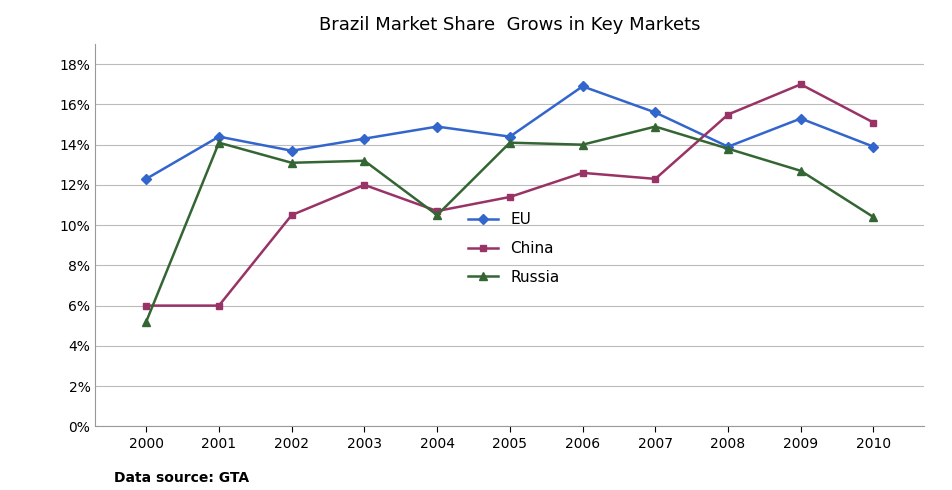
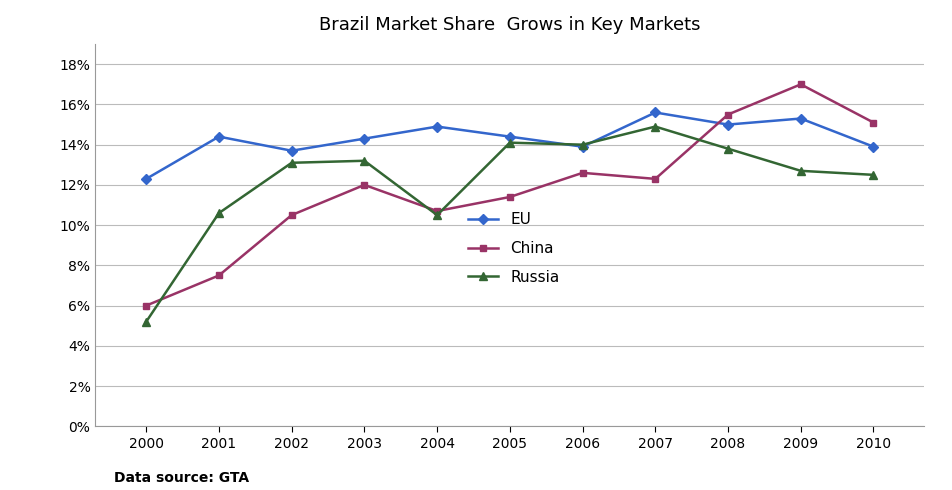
China/2001: 6.0% -> 7.5%
Russia/2001: 14.1% -> 10.6%
EU/2006: 16.9% -> 13.9%
EU/2008: 13.9% -> 15.0%
Russia/2010: 10.4% -> 12.5%
